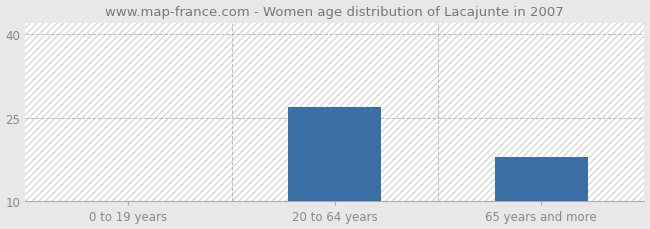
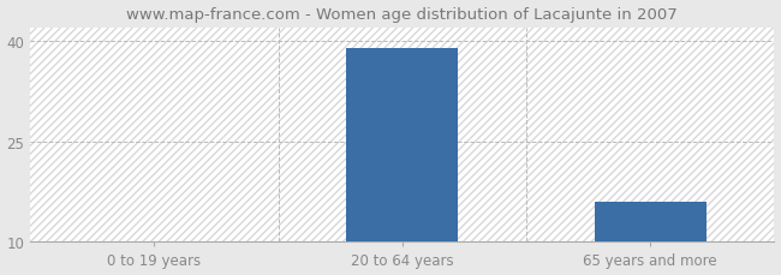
20 to 64 years: 27 -> 39
65 years and more: 18 -> 16
